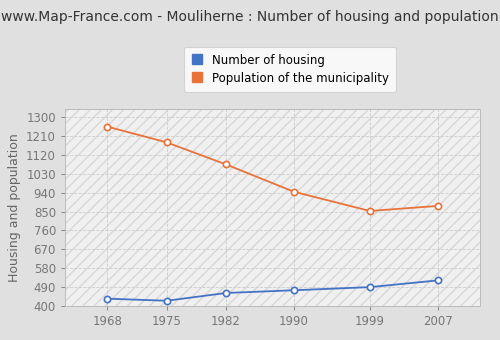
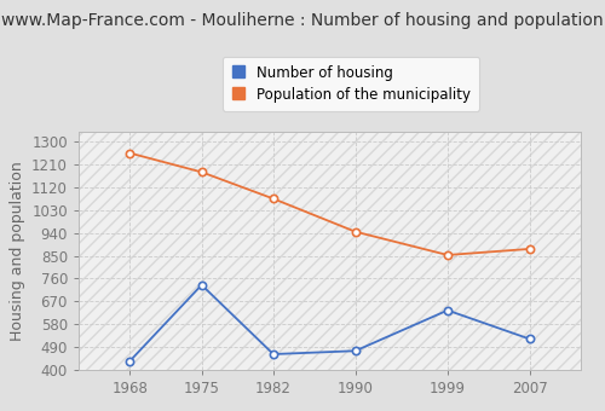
Number of housing/1975: 425 -> 735
Number of housing/1999: 490 -> 635
